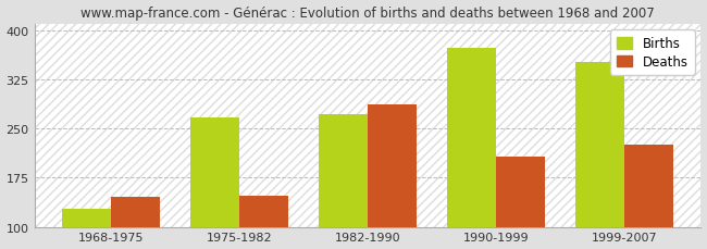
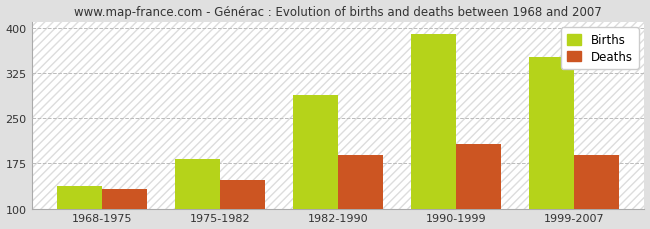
Births/1968-1975: 128 -> 138
Deaths/1968-1975: 146 -> 132
Births/1975-1982: 266 -> 182
Births/1982-1990: 272 -> 288
Deaths/1982-1990: 286 -> 188
Births/1990-1999: 372 -> 390
Deaths/1999-2007: 226 -> 188
